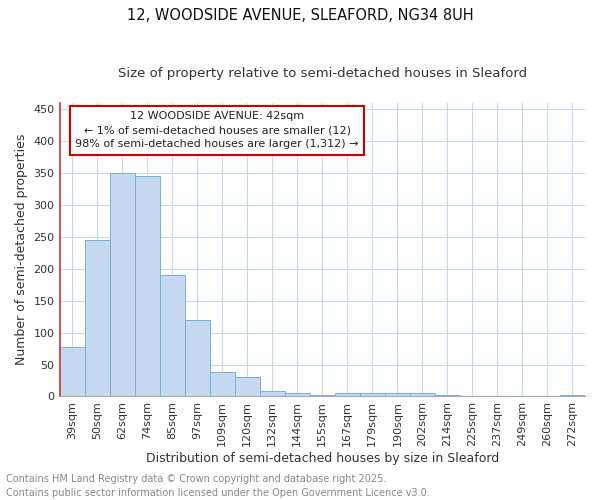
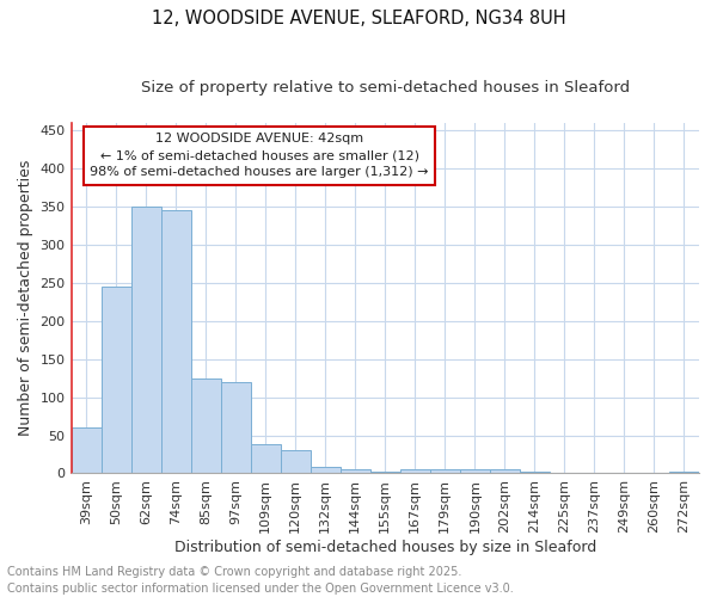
39sqm: 78 -> 60
85sqm: 190 -> 125
